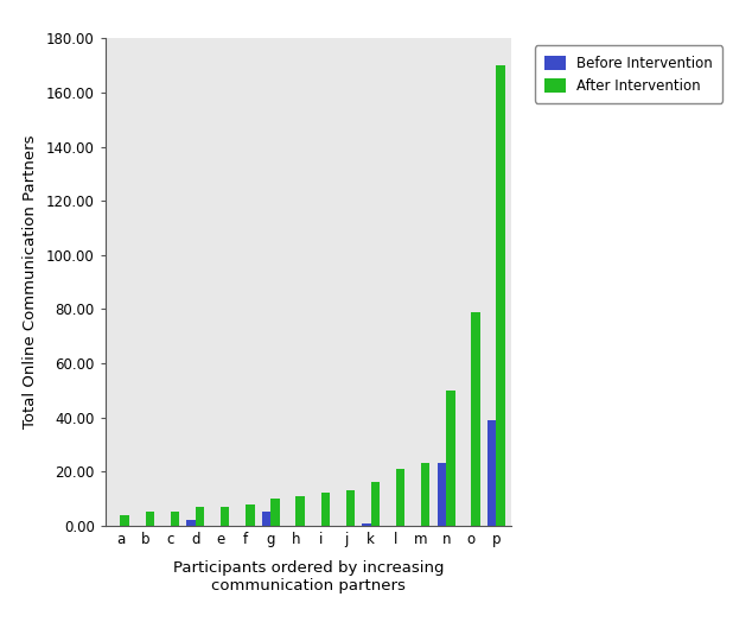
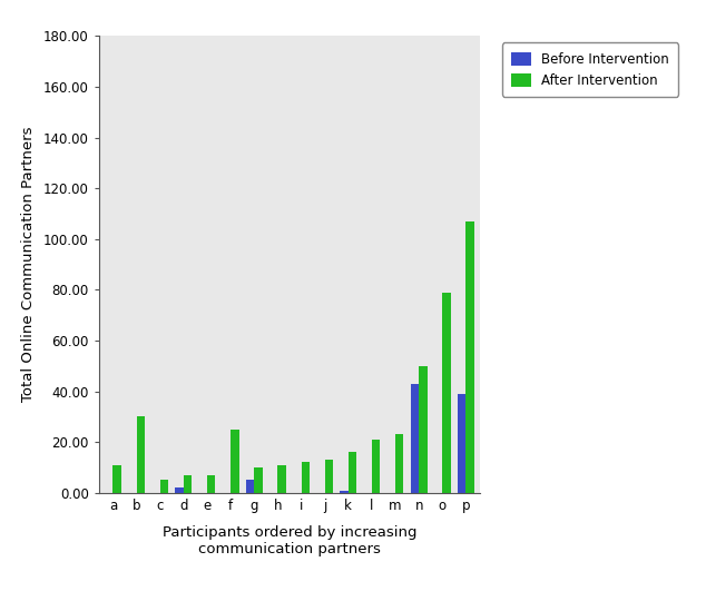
After Intervention/a: 4 -> 11
After Intervention/b: 5 -> 30
After Intervention/f: 8 -> 25
Before Intervention/n: 23 -> 43
After Intervention/p: 170 -> 107
